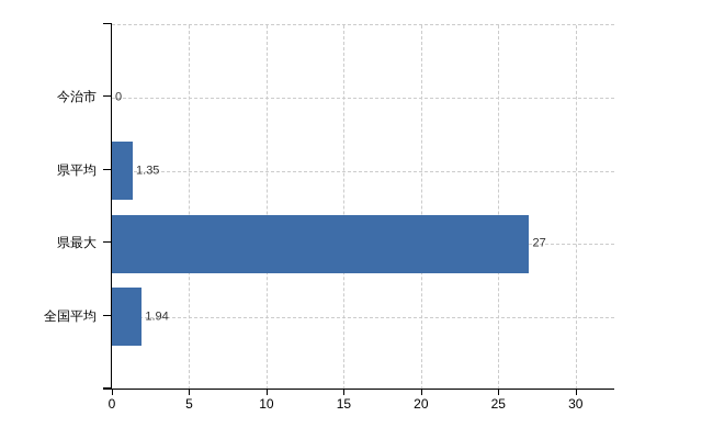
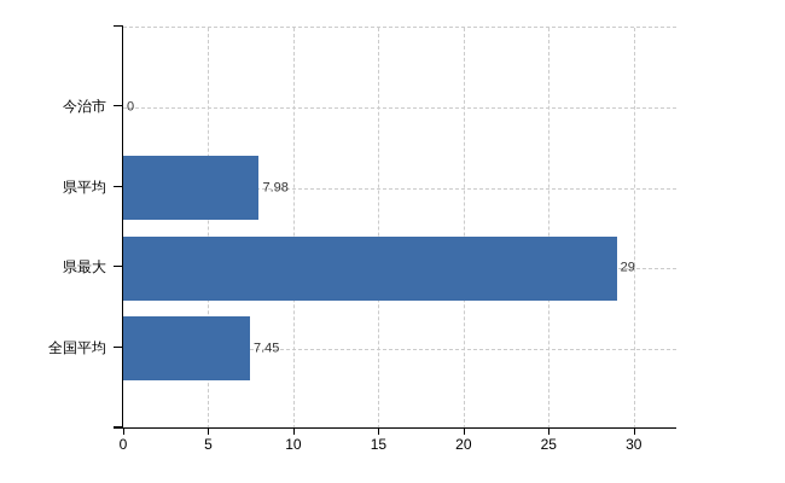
県平均: 1.35 -> 7.98
県最大: 27 -> 29
全国平均: 1.94 -> 7.45
